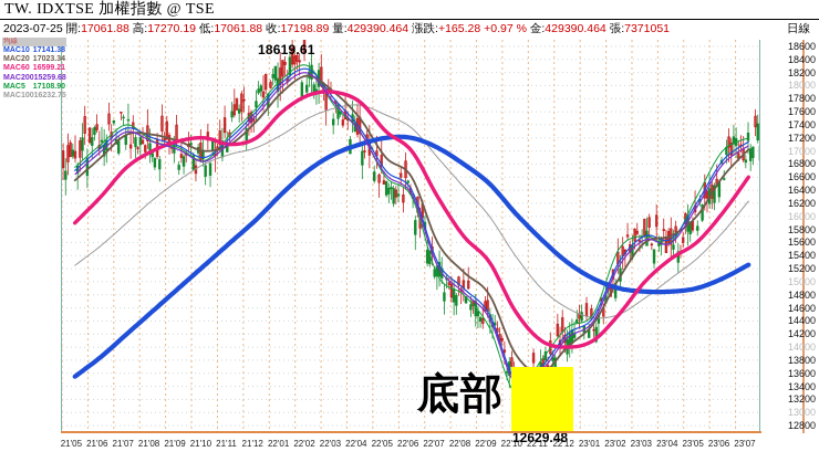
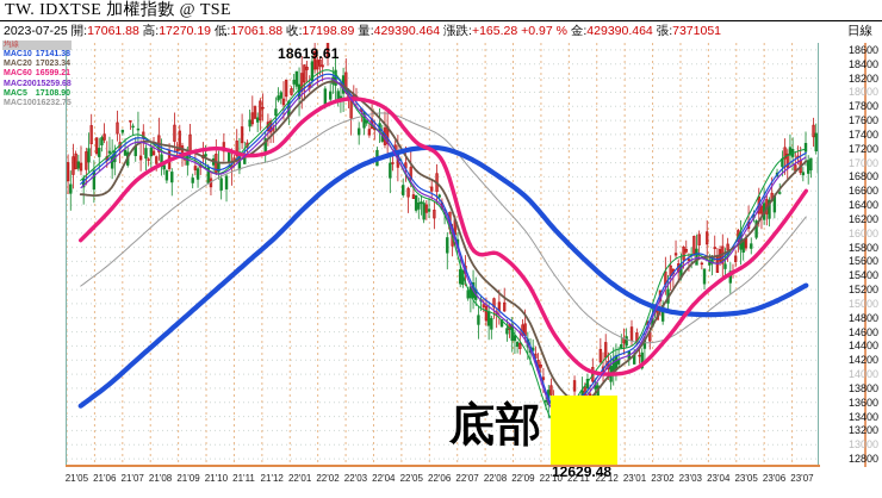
MAC20/21'06: 16900 -> 16600
MAC60/22'07: 16300 -> 15800
